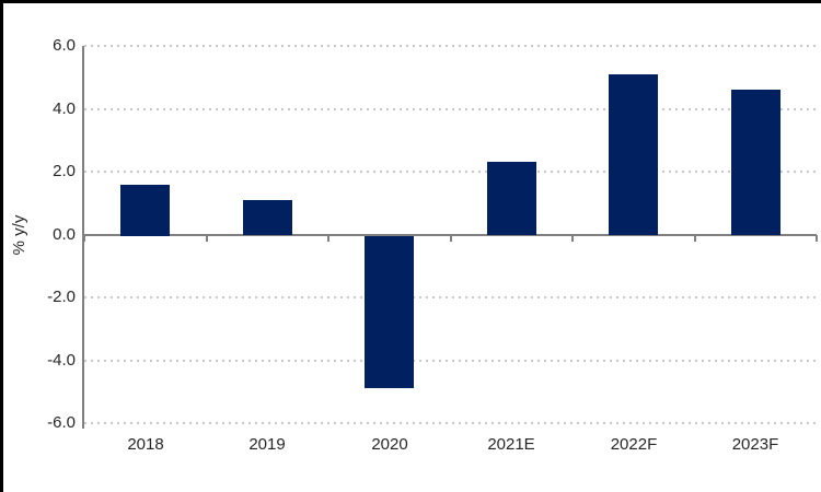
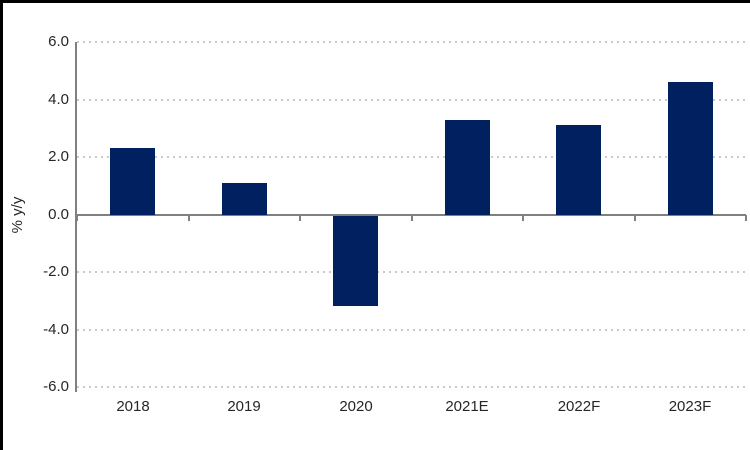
2018: 1.6 -> 2.3
2020: -4.9 -> -3.2
2021E: 2.3 -> 3.3
2022F: 5.1 -> 3.1
